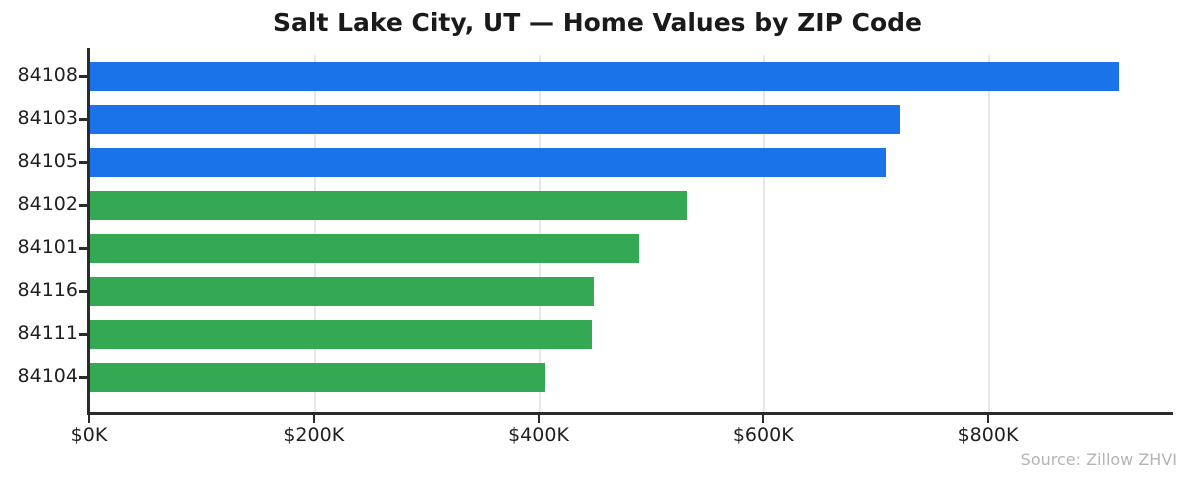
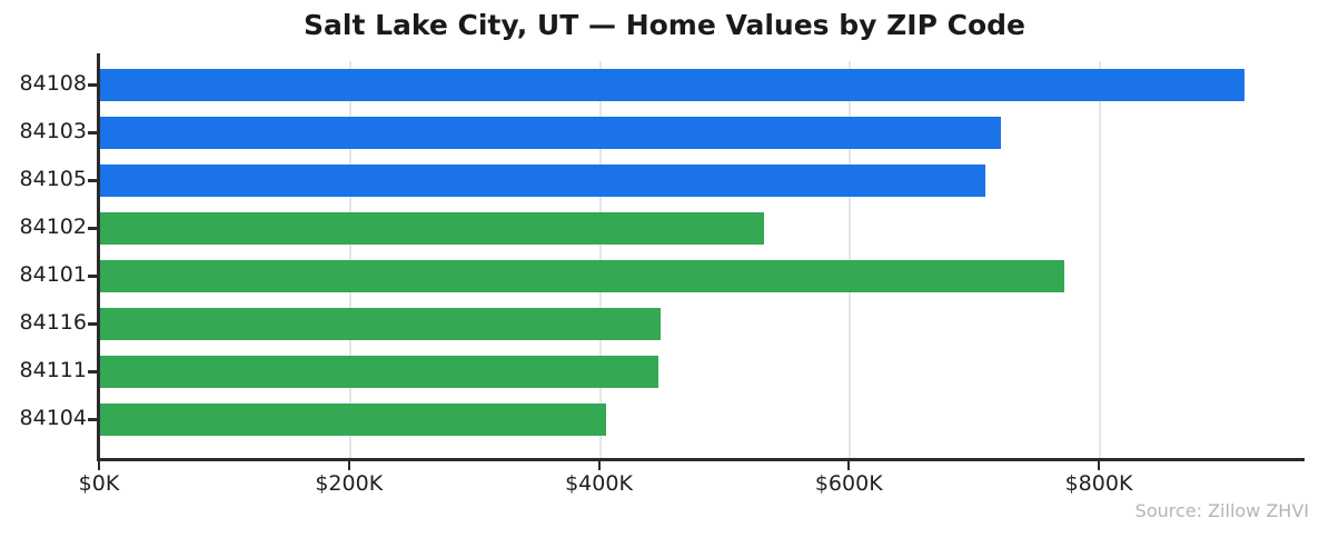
84101: $489K -> $772K
